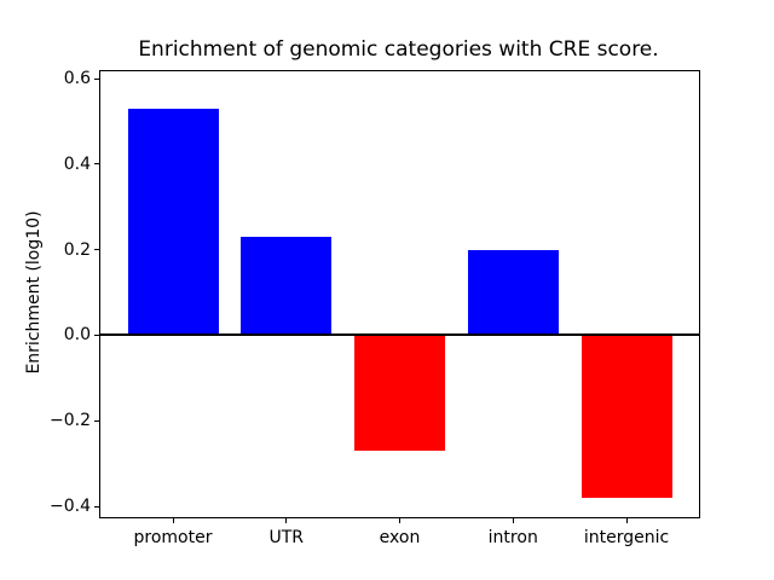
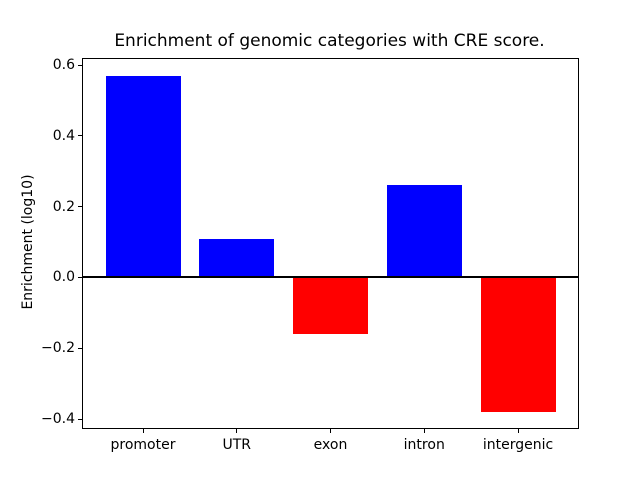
promoter: 0.53 -> 0.57
UTR: 0.23 -> 0.11
exon: -0.27 -> -0.16
intron: 0.20 -> 0.26
